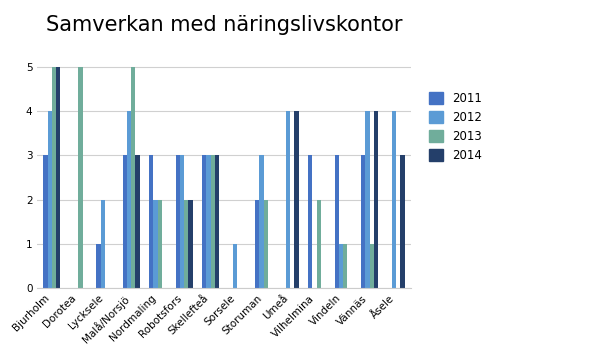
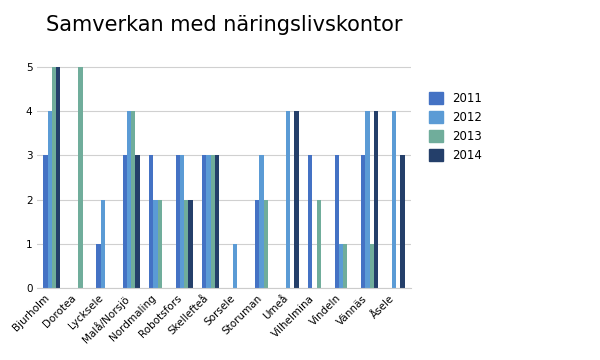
2013/Malå/Norsjö: 5 -> 4
